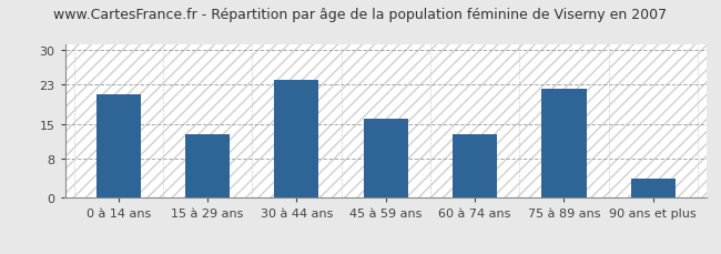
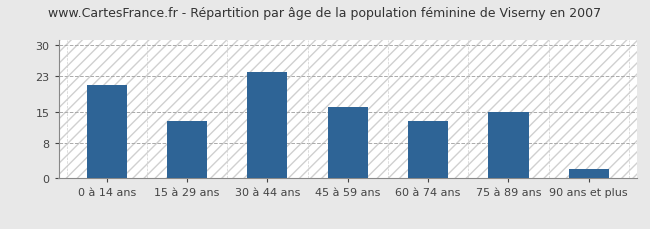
75 à 89 ans: 22 -> 15
90 ans et plus: 4 -> 2
